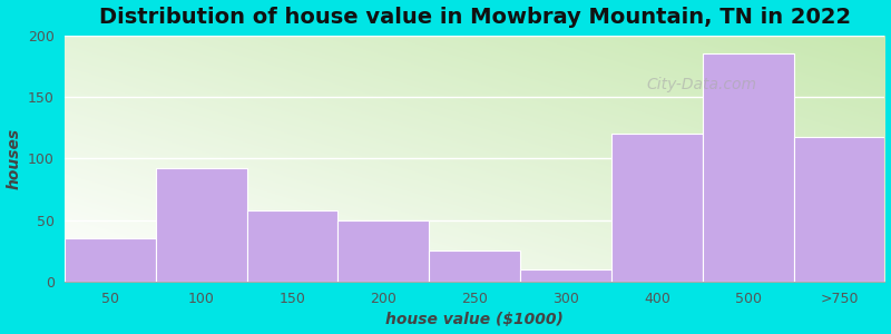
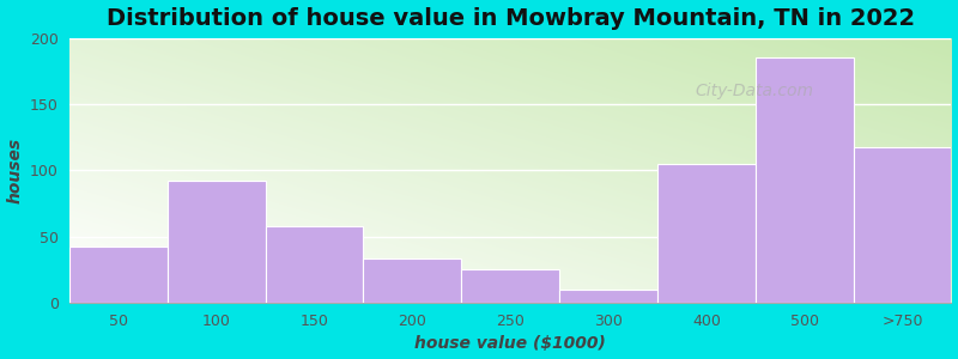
50: 35 -> 42
200: 50 -> 33
400: 120 -> 105
